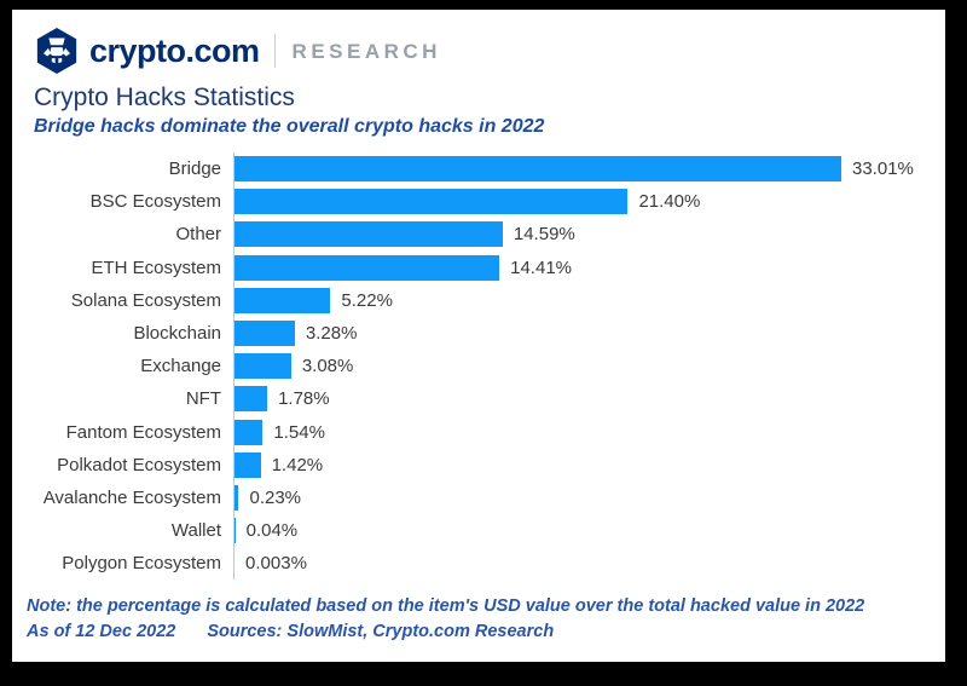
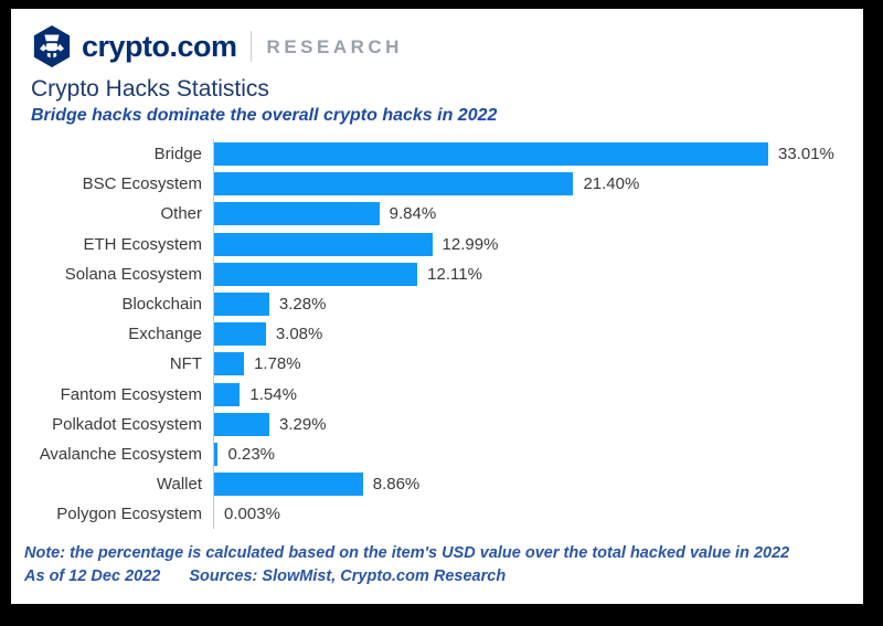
Other: 14.59% -> 9.84%
ETH Ecosystem: 14.41% -> 12.99%
Solana Ecosystem: 5.22% -> 12.11%
Polkadot Ecosystem: 1.42% -> 3.29%
Wallet: 0.04% -> 8.86%
